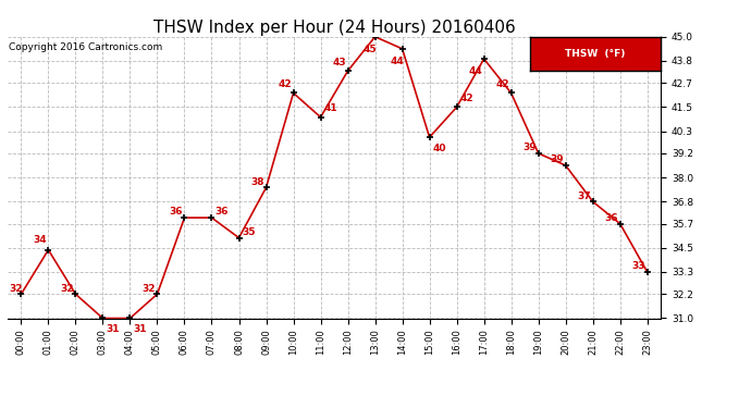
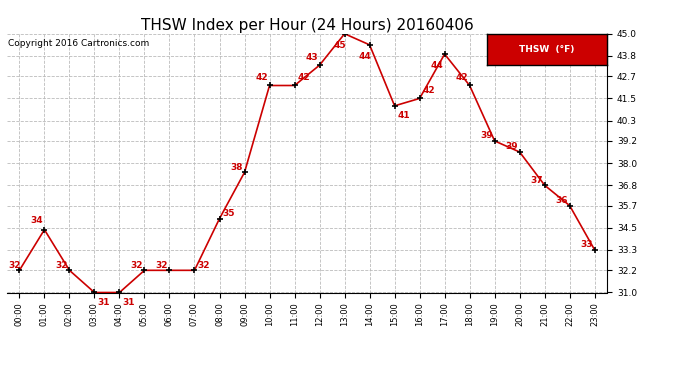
06:00: 36 -> 32
07:00: 36 -> 32
11:00: 41 -> 42
15:00: 40 -> 41
